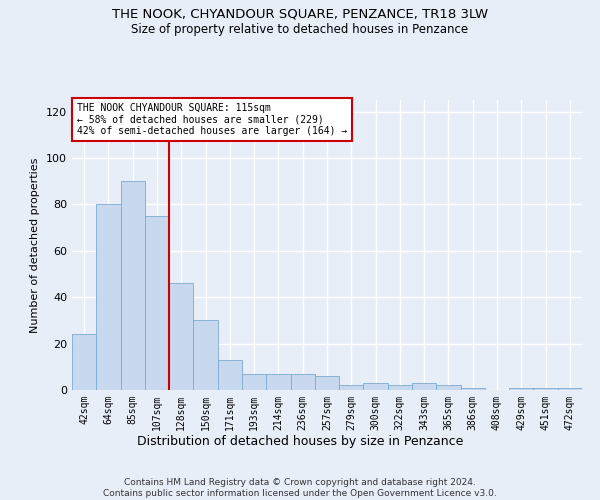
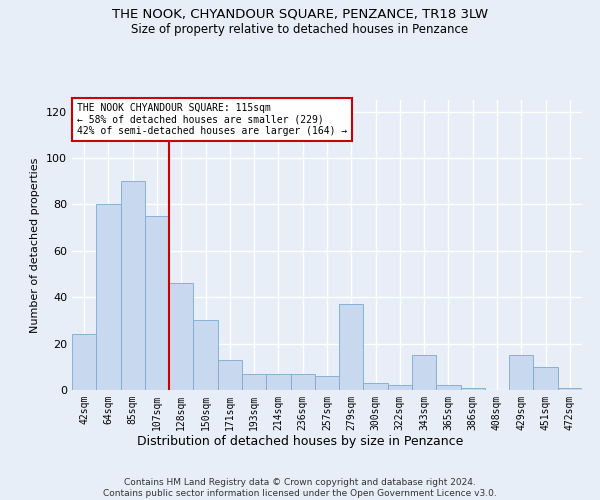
279sqm: 2 -> 37
343sqm: 3 -> 15
429sqm: 1 -> 15
451sqm: 1 -> 10
